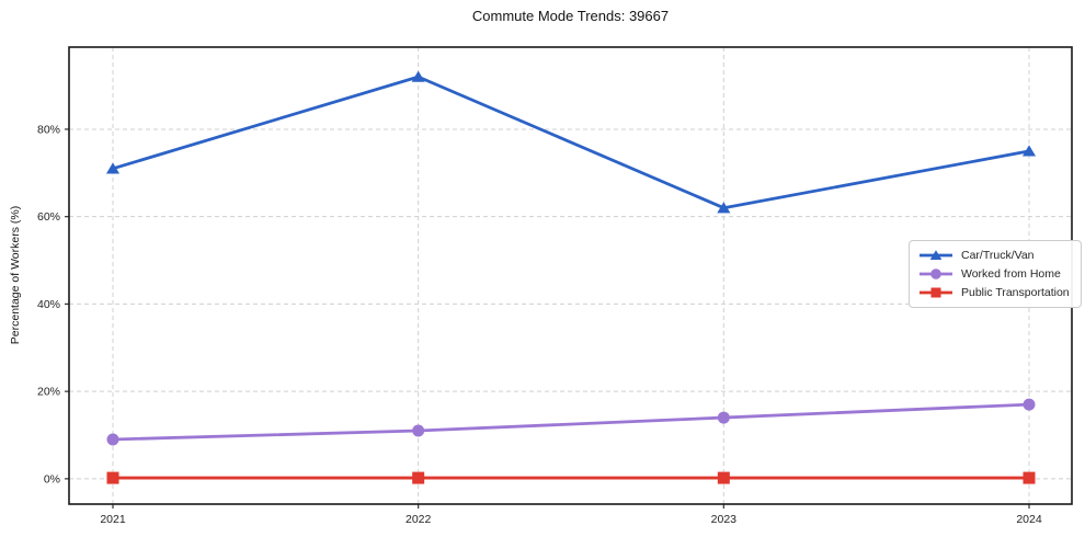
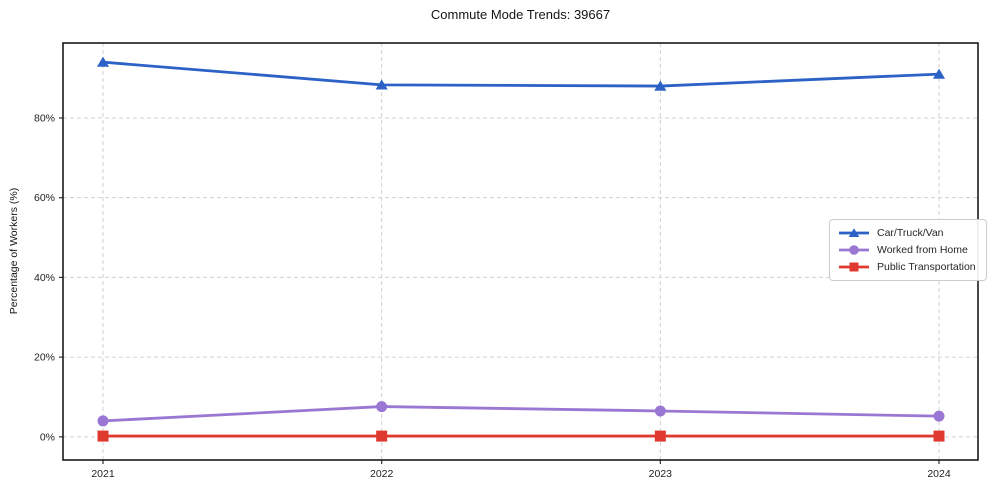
Car/Truck/Van/2021: 71% -> 94%
Worked from Home/2021: 9% -> 4%
Car/Truck/Van/2022: 92% -> 88%
Worked from Home/2022: 11% -> 8%
Car/Truck/Van/2023: 62% -> 88%
Worked from Home/2023: 14% -> 6%
Car/Truck/Van/2024: 75% -> 91%
Worked from Home/2024: 17% -> 5%
